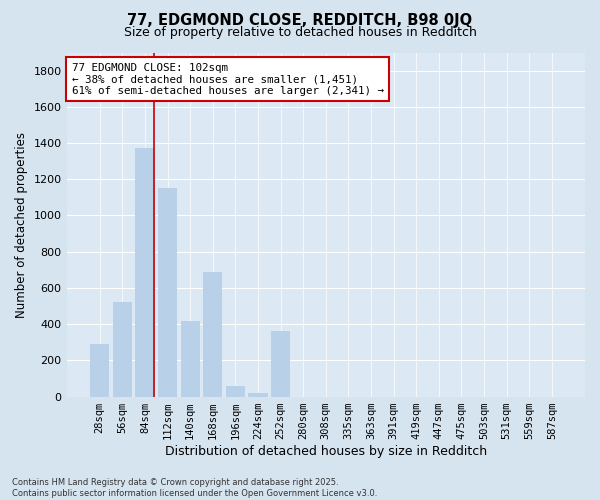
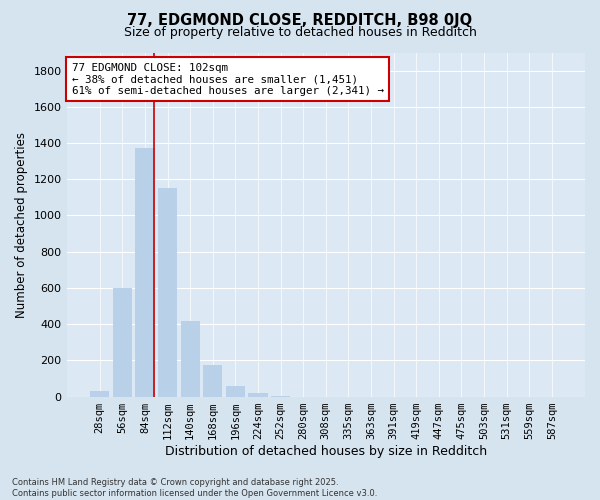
28sqm: 290 -> 30
56sqm: 520 -> 600
168sqm: 690 -> 180
252sqm: 360 -> 0
